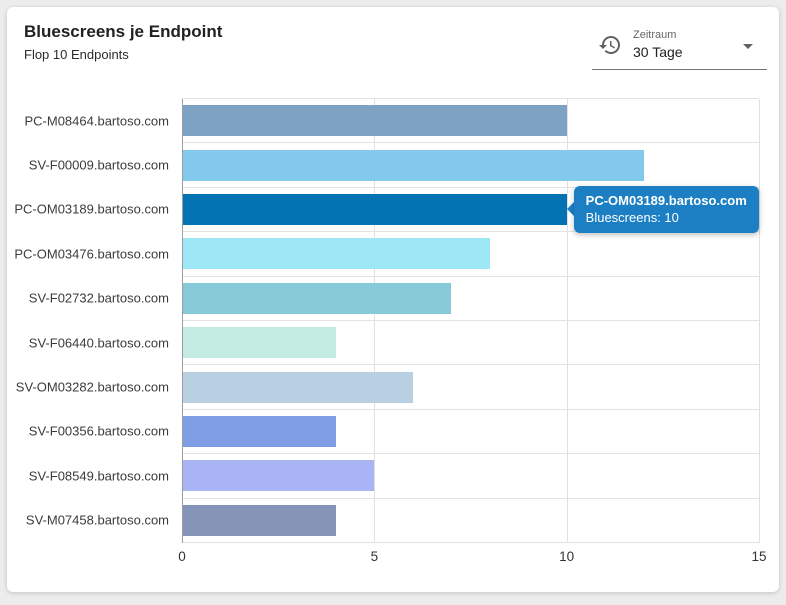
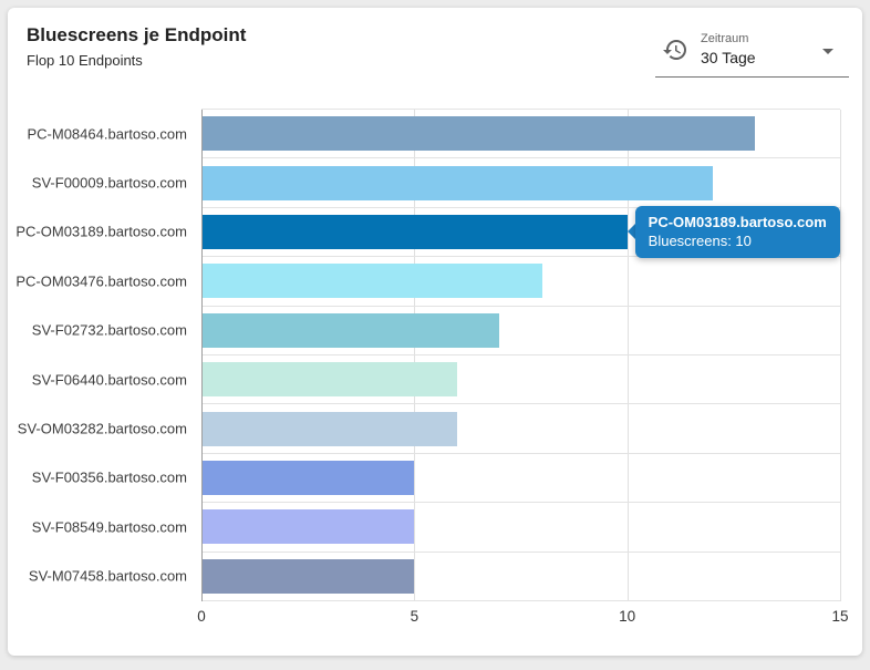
PC-M08464.bartoso.com: 10 -> 13
SV-F06440.bartoso.com: 4 -> 6
SV-F00356.bartoso.com: 4 -> 5
SV-M07458.bartoso.com: 4 -> 5
